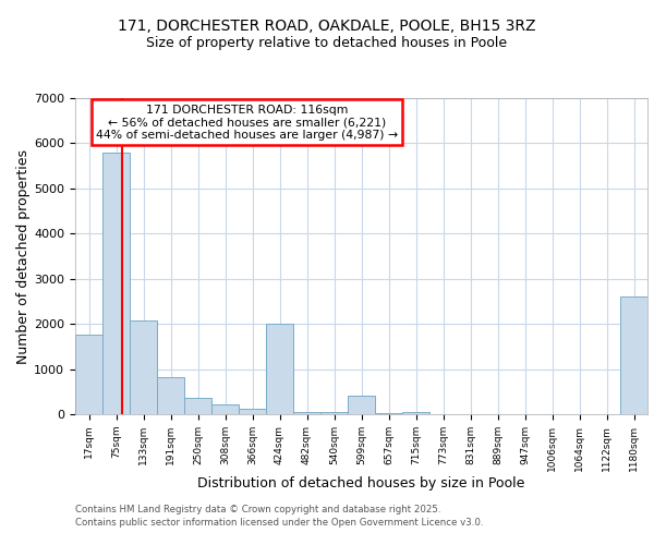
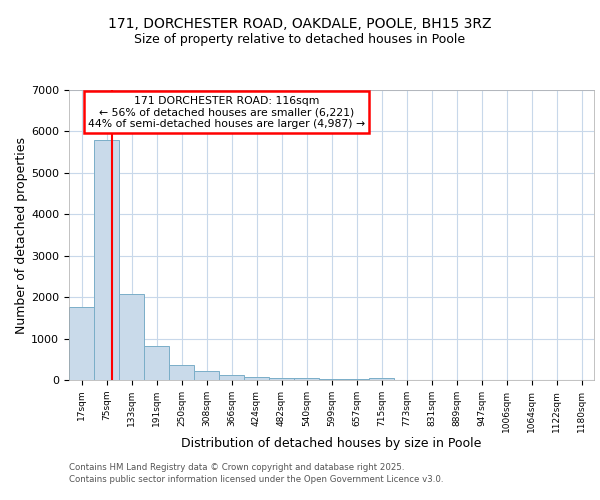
424sqm: 2000 -> 70
599sqm: 400 -> 20
1180sqm: 2600 -> 0
